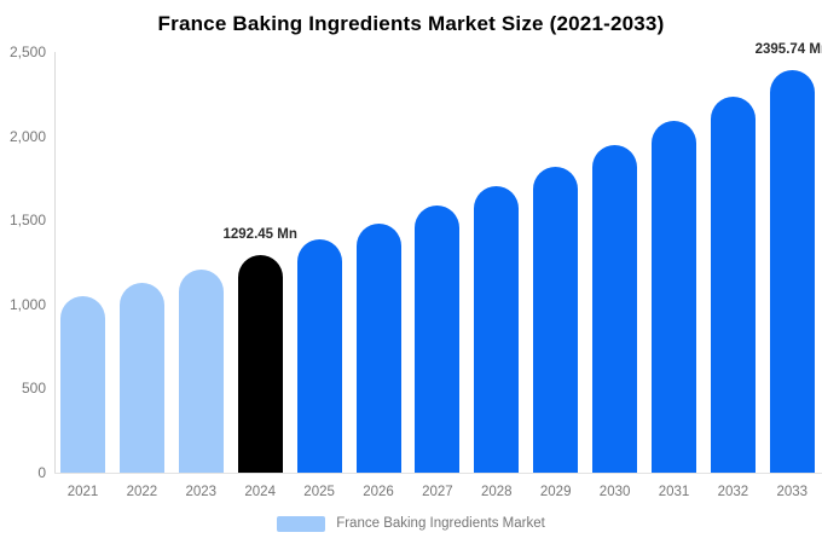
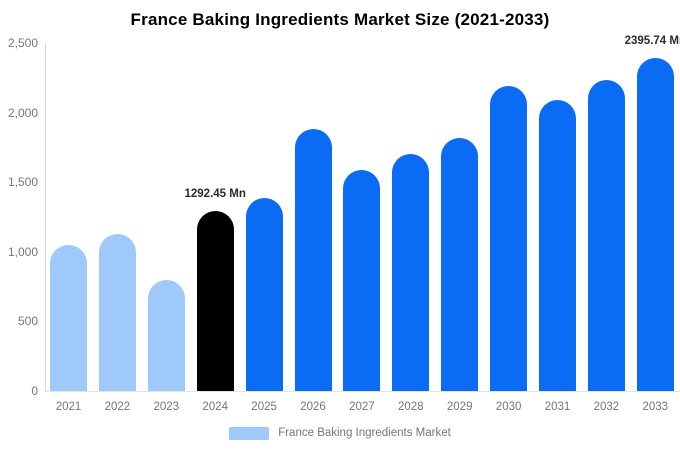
2023: 1210 -> 800
2026: 1480 -> 1880
2030: 1950 -> 2190
